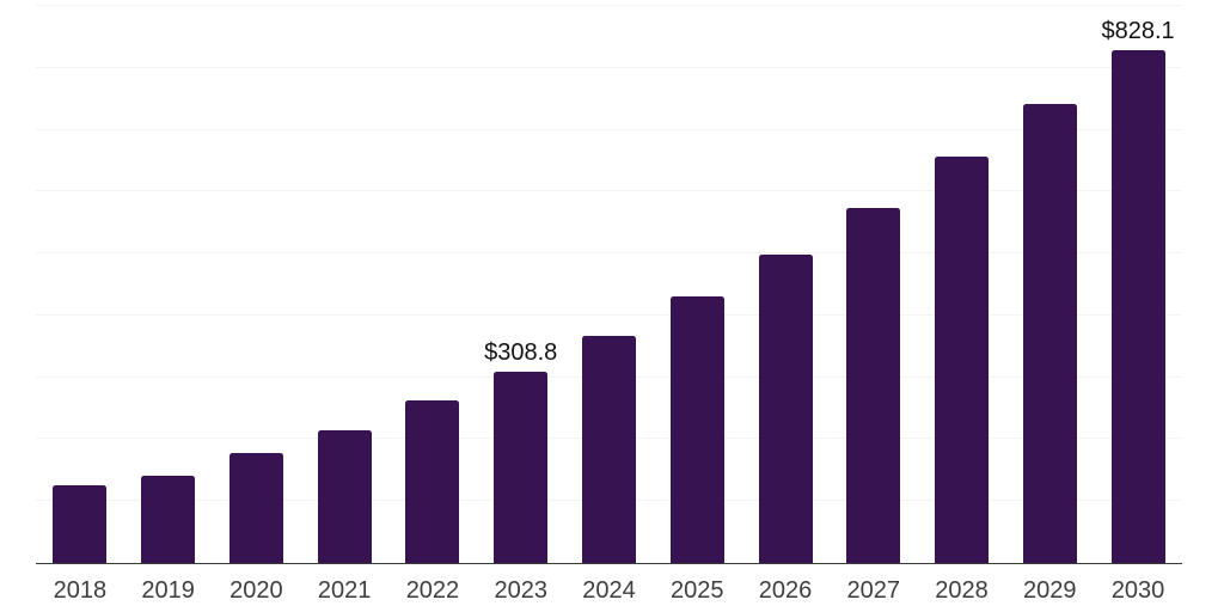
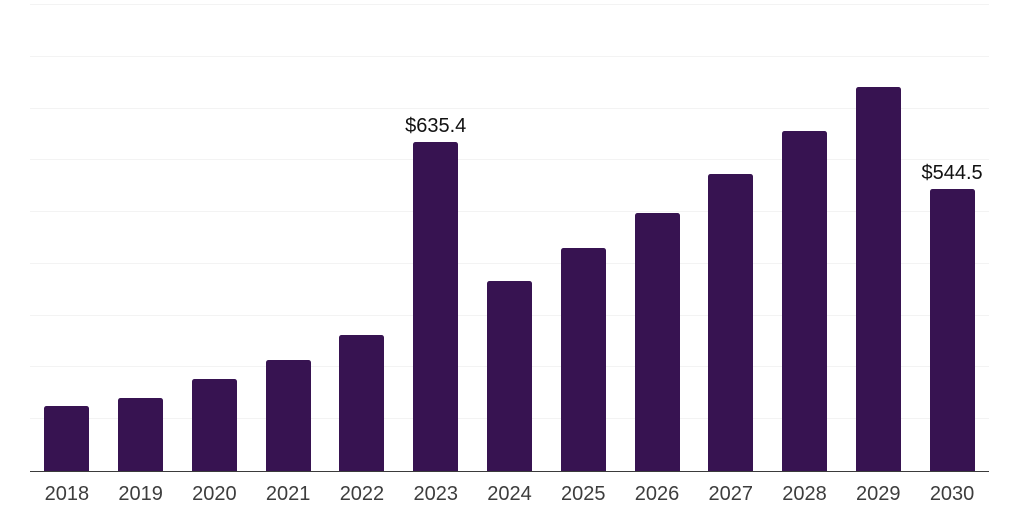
2023: $308.8 -> $635.4
2030: $828.1 -> $544.5
